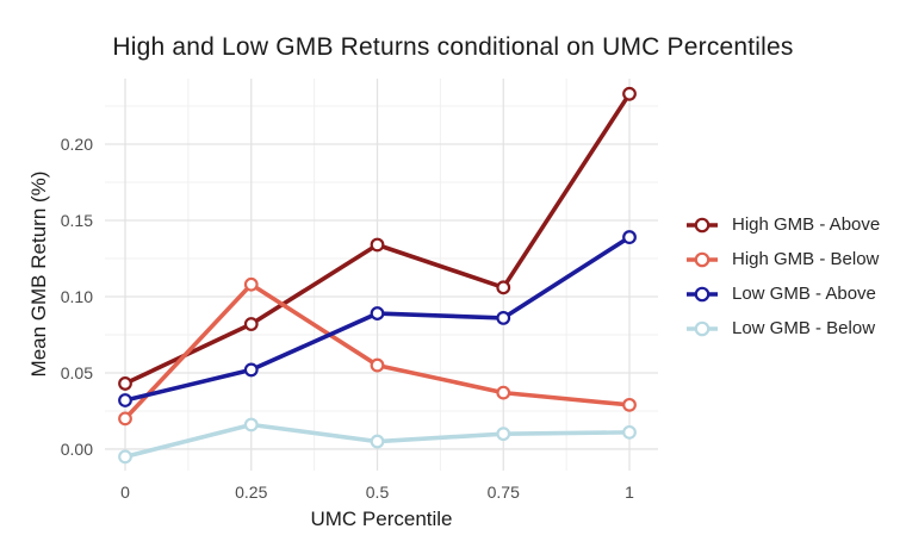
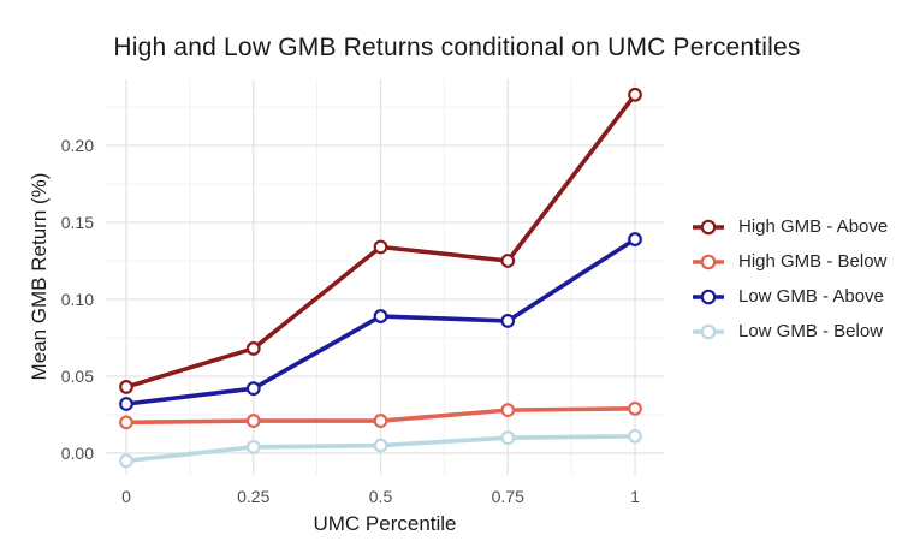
High GMB - Above/0.25: 0.082 -> 0.068
High GMB - Below/0.25: 0.108 -> 0.021
Low GMB - Above/0.25: 0.052 -> 0.042
Low GMB - Below/0.25: 0.016 -> 0.004
High GMB - Below/0.5: 0.055 -> 0.021
High GMB - Above/0.75: 0.106 -> 0.125
High GMB - Below/0.75: 0.037 -> 0.028
